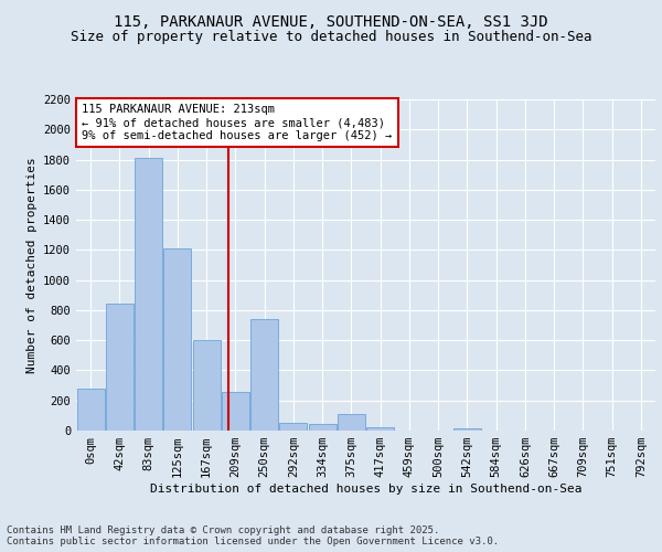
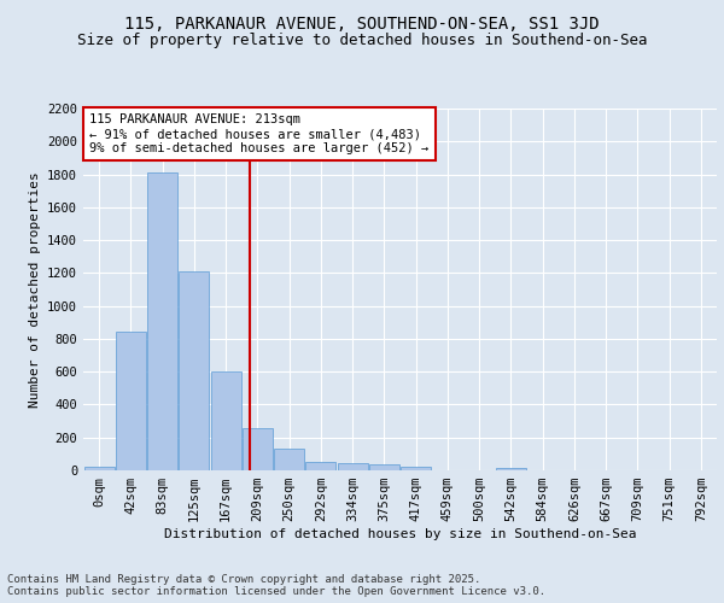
0sqm: 280 -> 20
250sqm: 740 -> 130
375sqm: 110 -> 40
